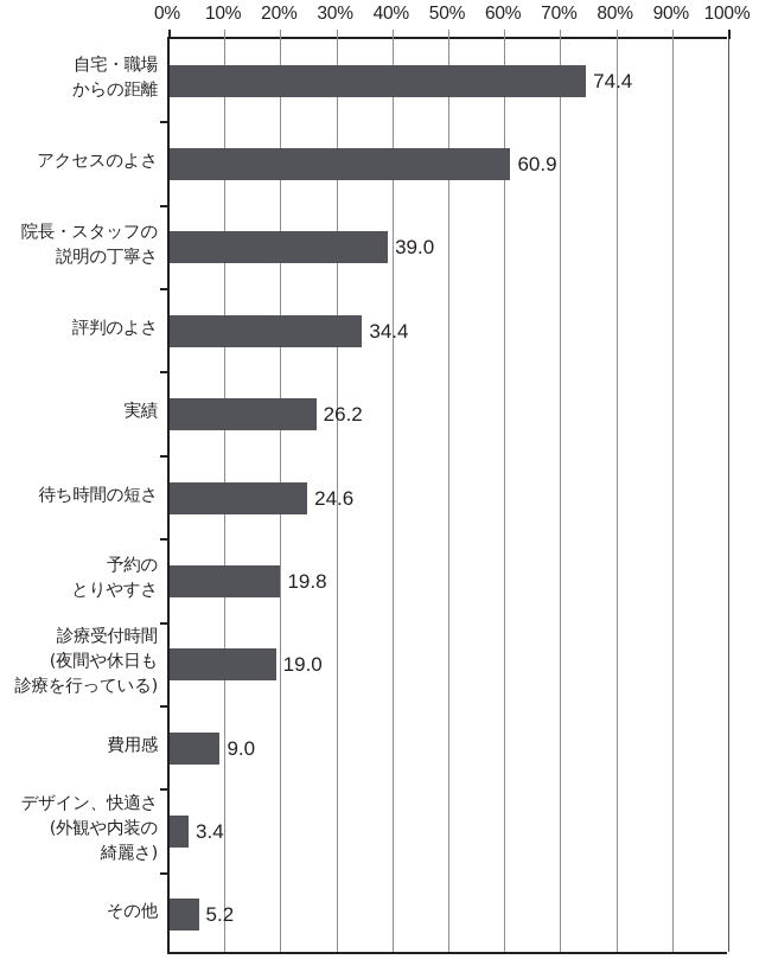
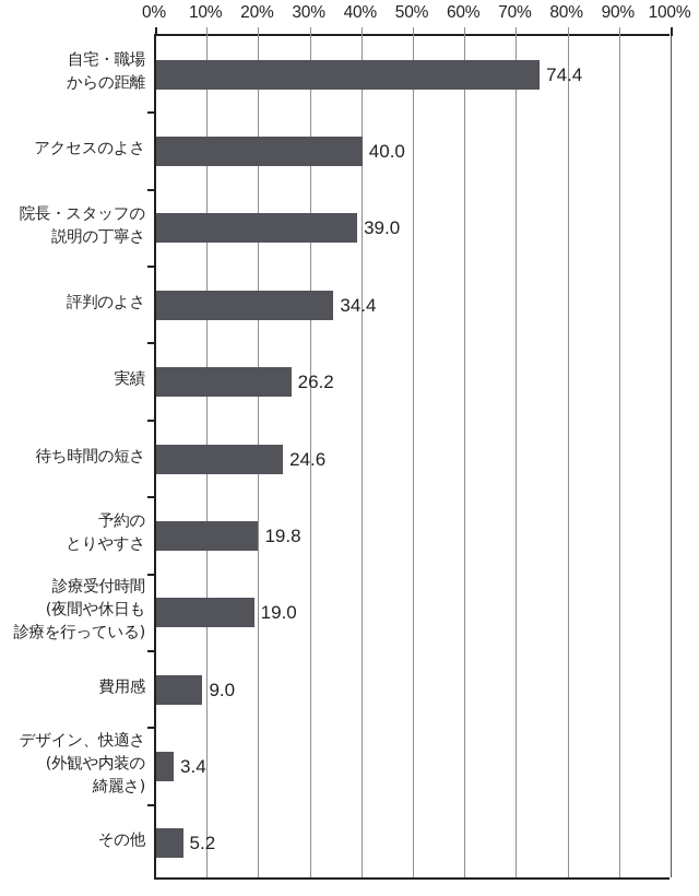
アクセスのよさ: 60.9 -> 40.0
